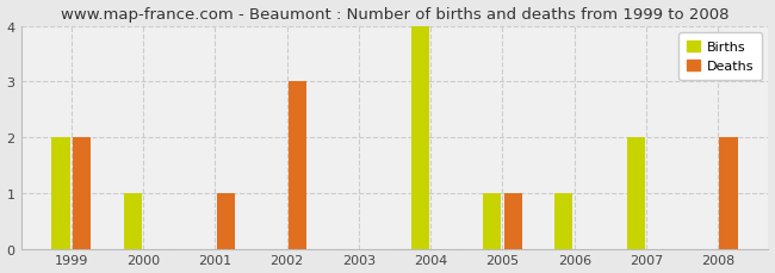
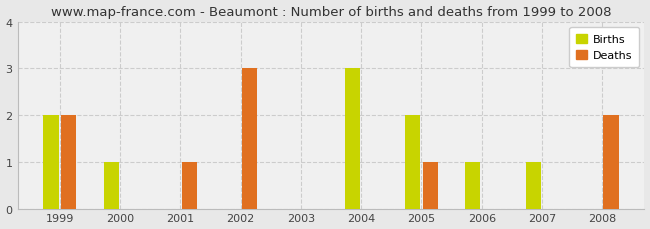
Births/2004: 4 -> 3
Births/2005: 1 -> 2
Births/2007: 2 -> 1
